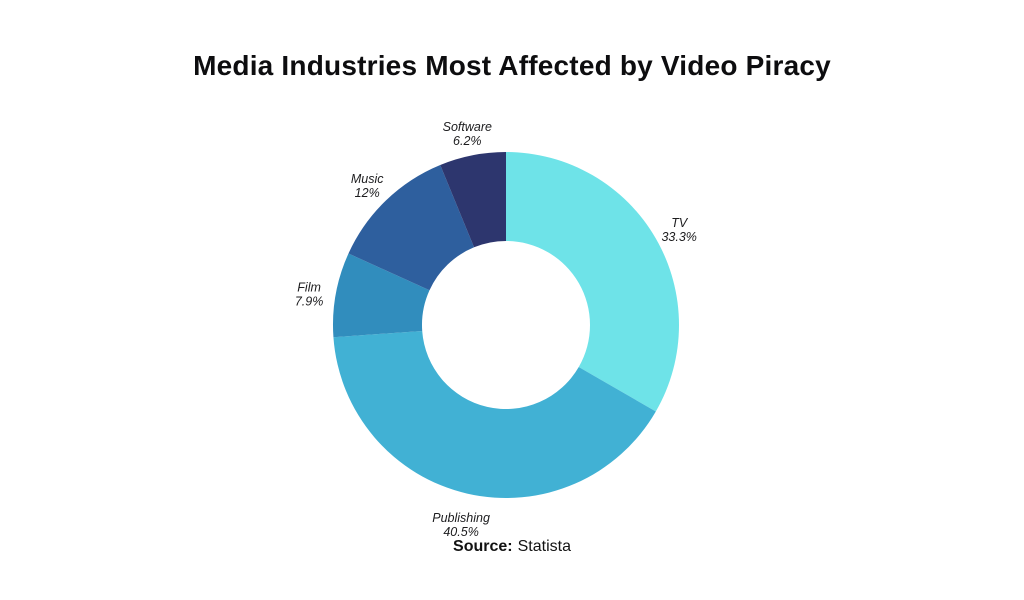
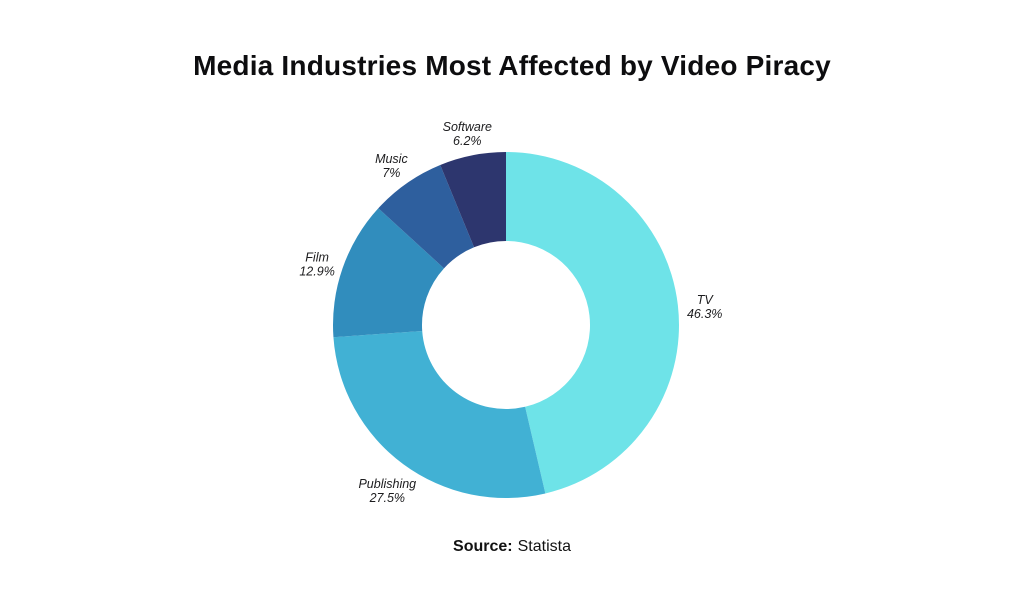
TV: 33.3% -> 46.3%
Publishing: 40.5% -> 27.5%
Film: 7.9% -> 12.9%
Music: 12% -> 7%
